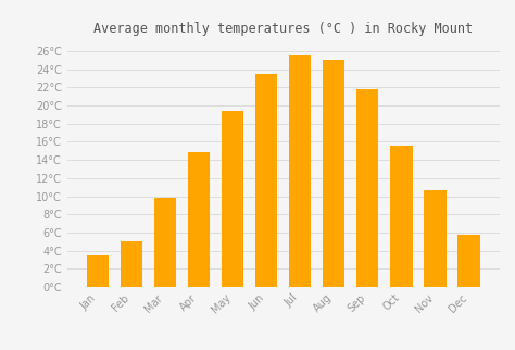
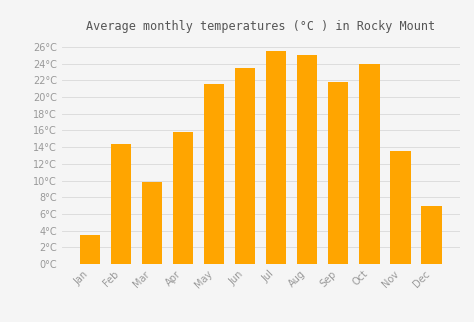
Feb: 5.0°C -> 14.4°C
Apr: 14.8°C -> 15.8°C
May: 19.4°C -> 21.6°C
Oct: 15.6°C -> 24.0°C
Nov: 10.7°C -> 13.6°C
Dec: 5.8°C -> 7.0°C
